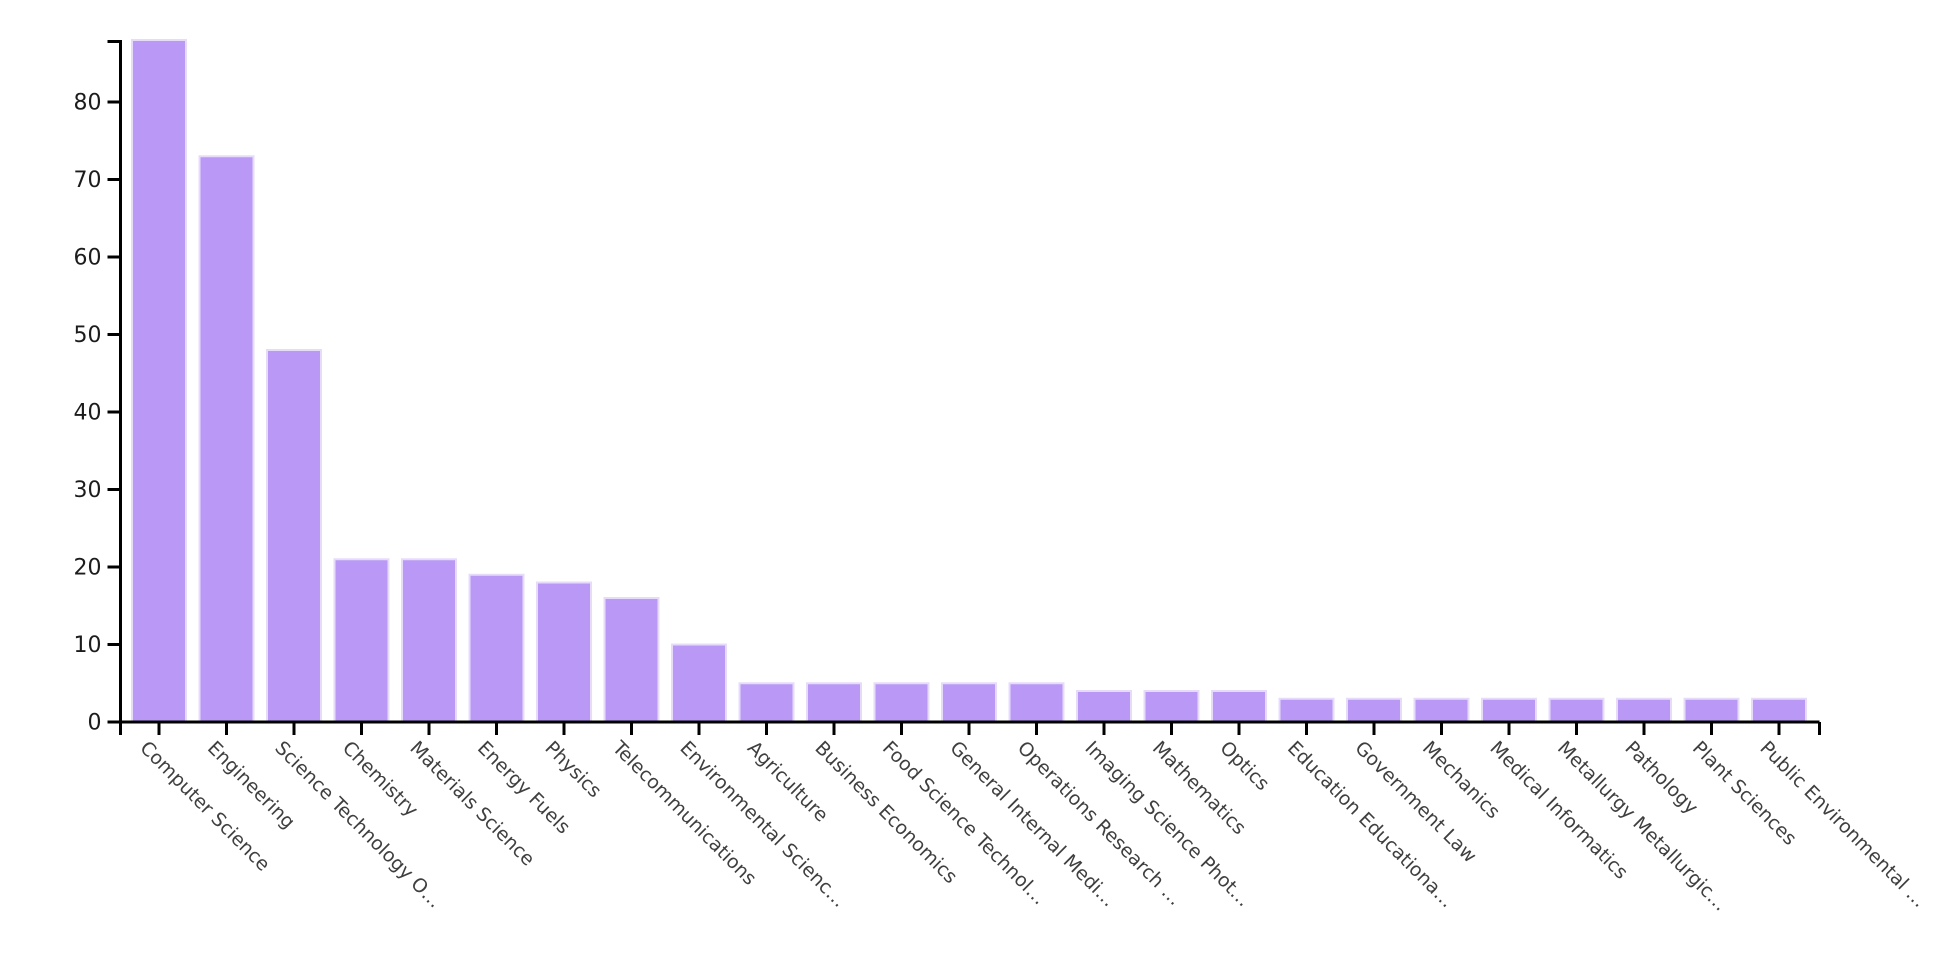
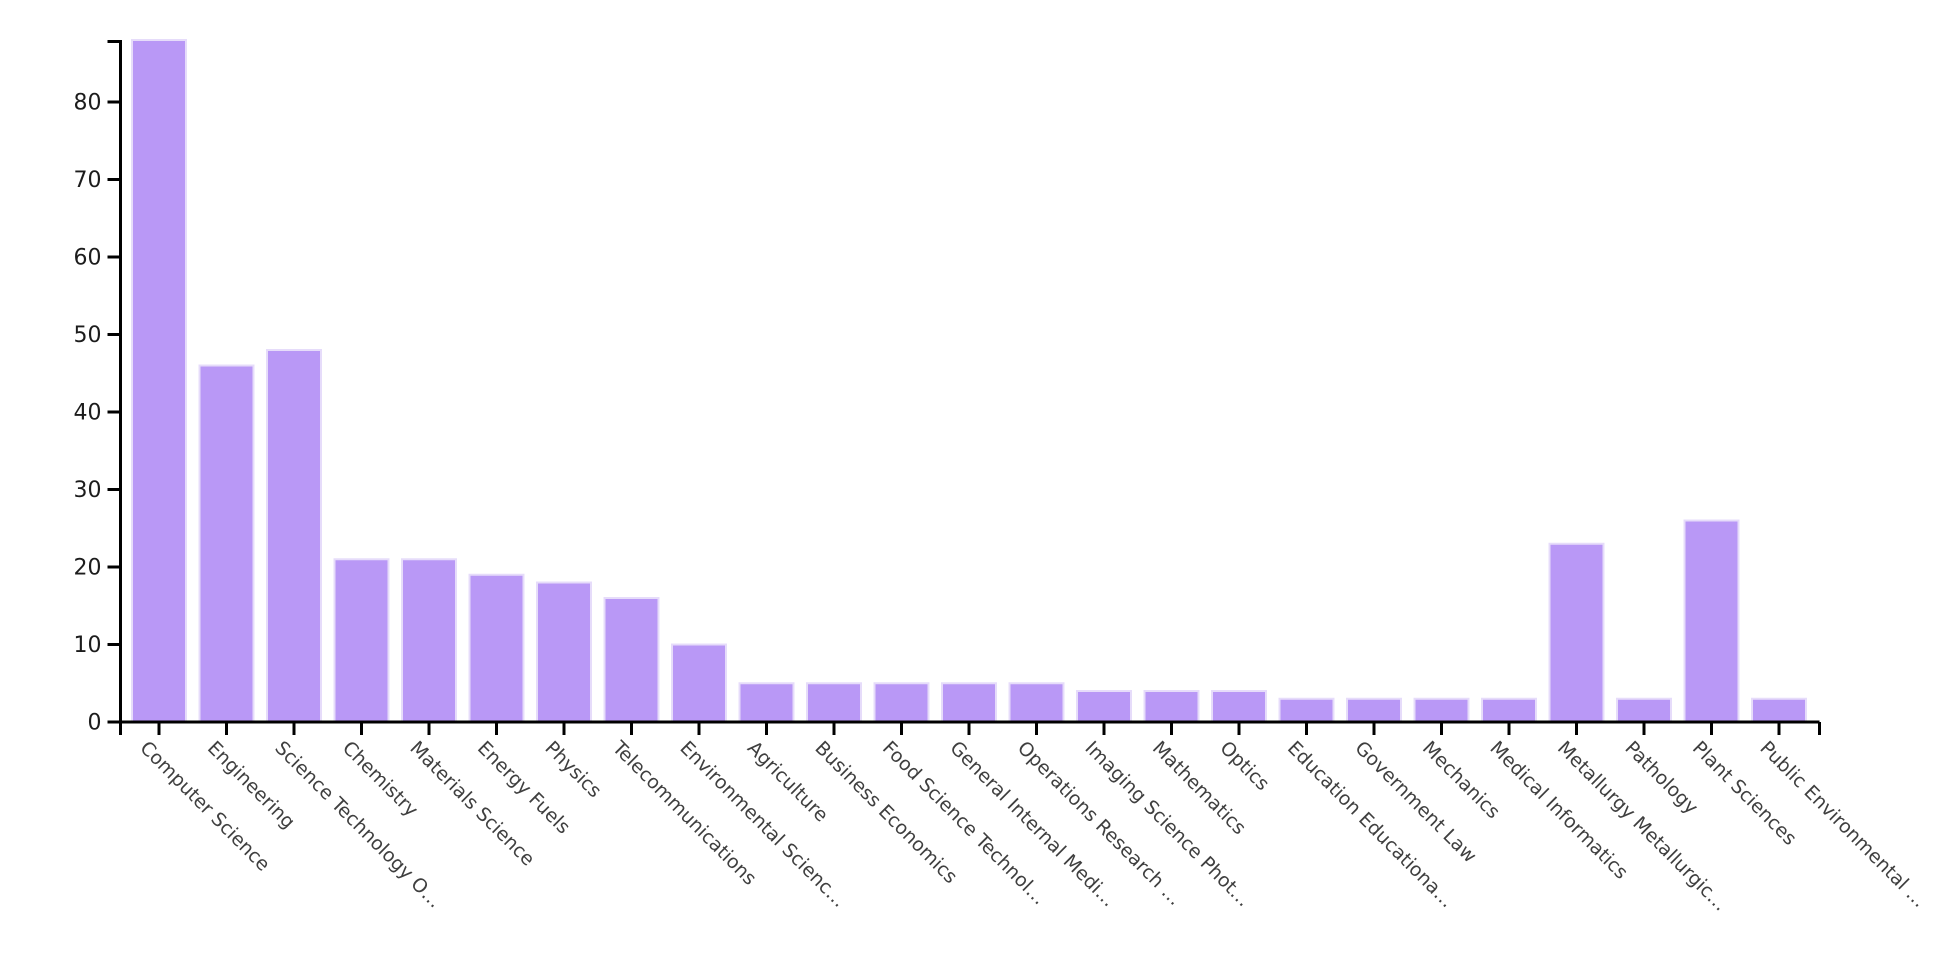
Engineering: 73 -> 46
Metallurgy Metallurgic…: 3 -> 23
Plant Sciences: 3 -> 26
